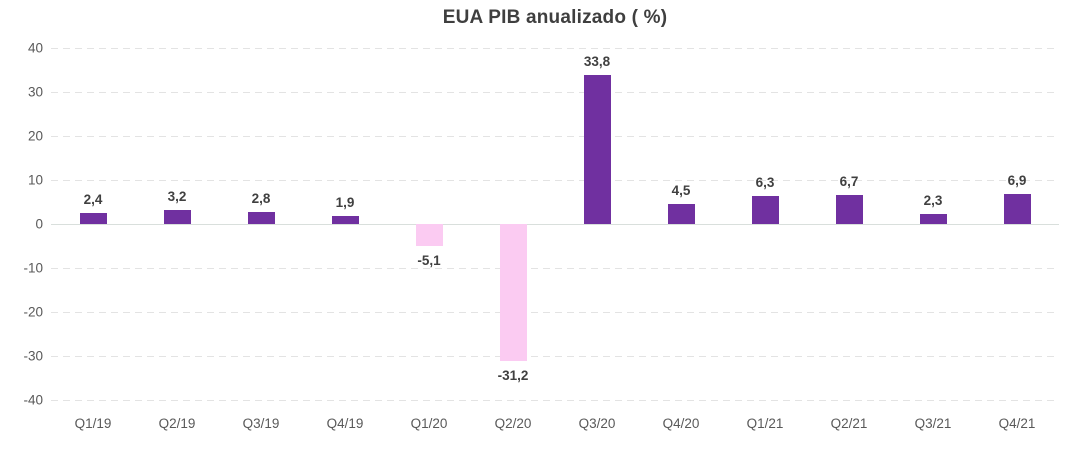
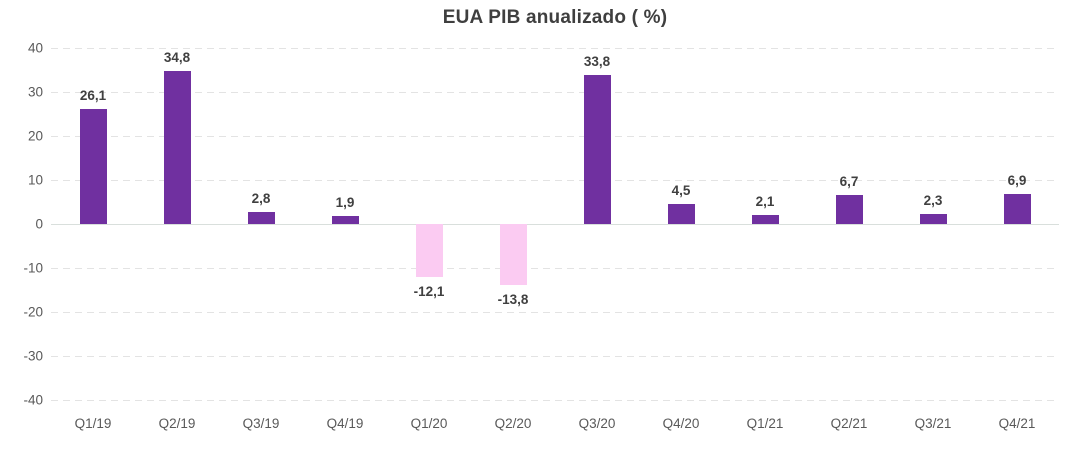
Q1/19: 2,4 -> 26,1
Q2/19: 3,2 -> 34,8
Q1/20: -5,1 -> -12,1
Q2/20: -31,2 -> -13,8
Q1/21: 6,3 -> 2,1
